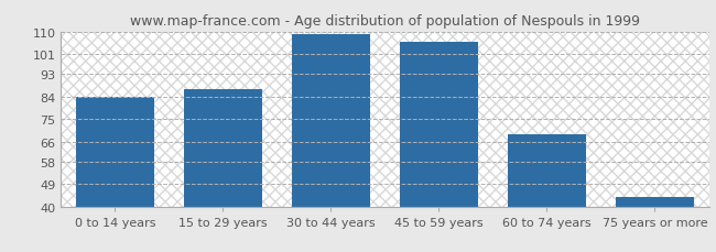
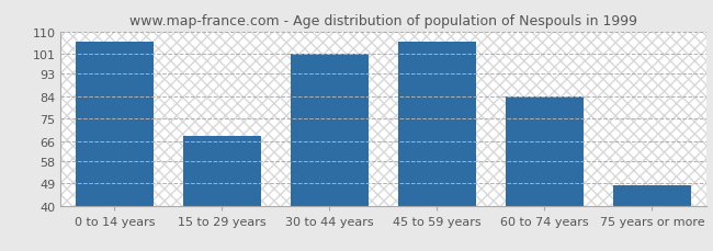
0 to 14 years: 84 -> 106
15 to 29 years: 87 -> 68
30 to 44 years: 109 -> 101
60 to 74 years: 69 -> 84
75 years or more: 44 -> 48
